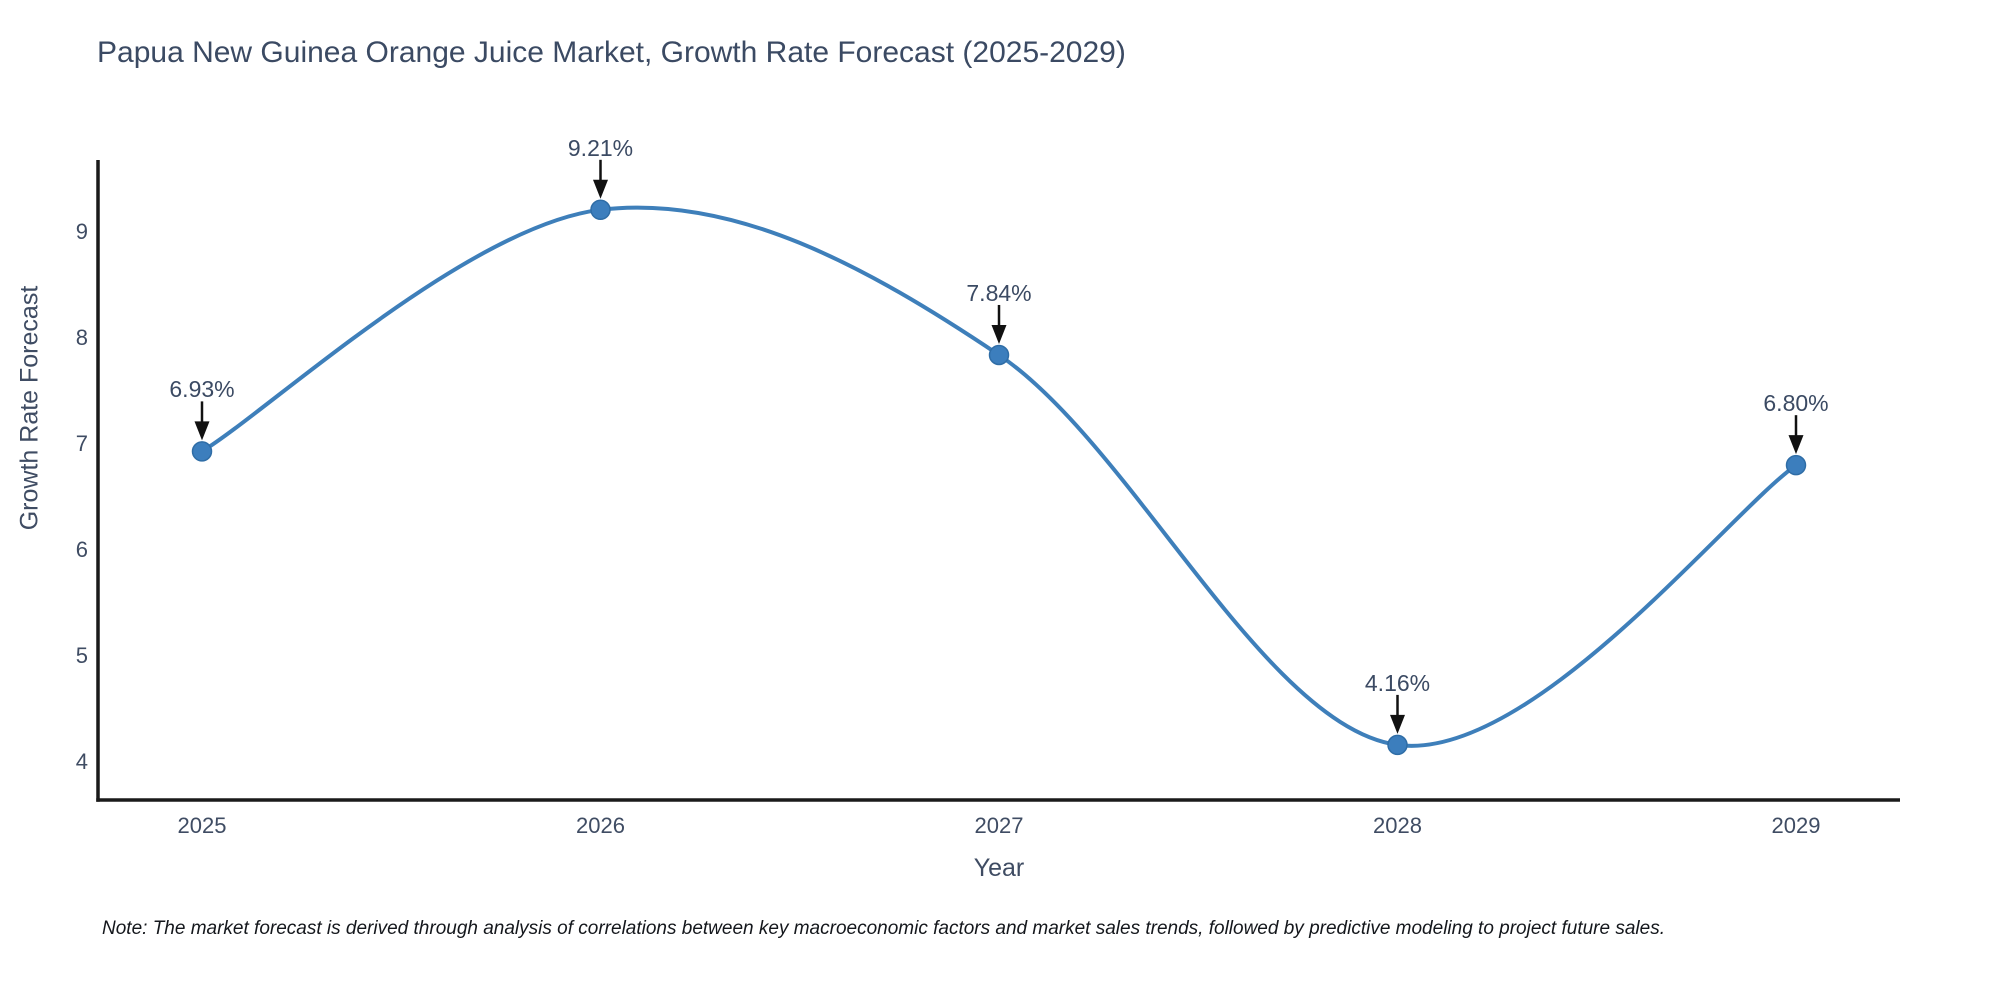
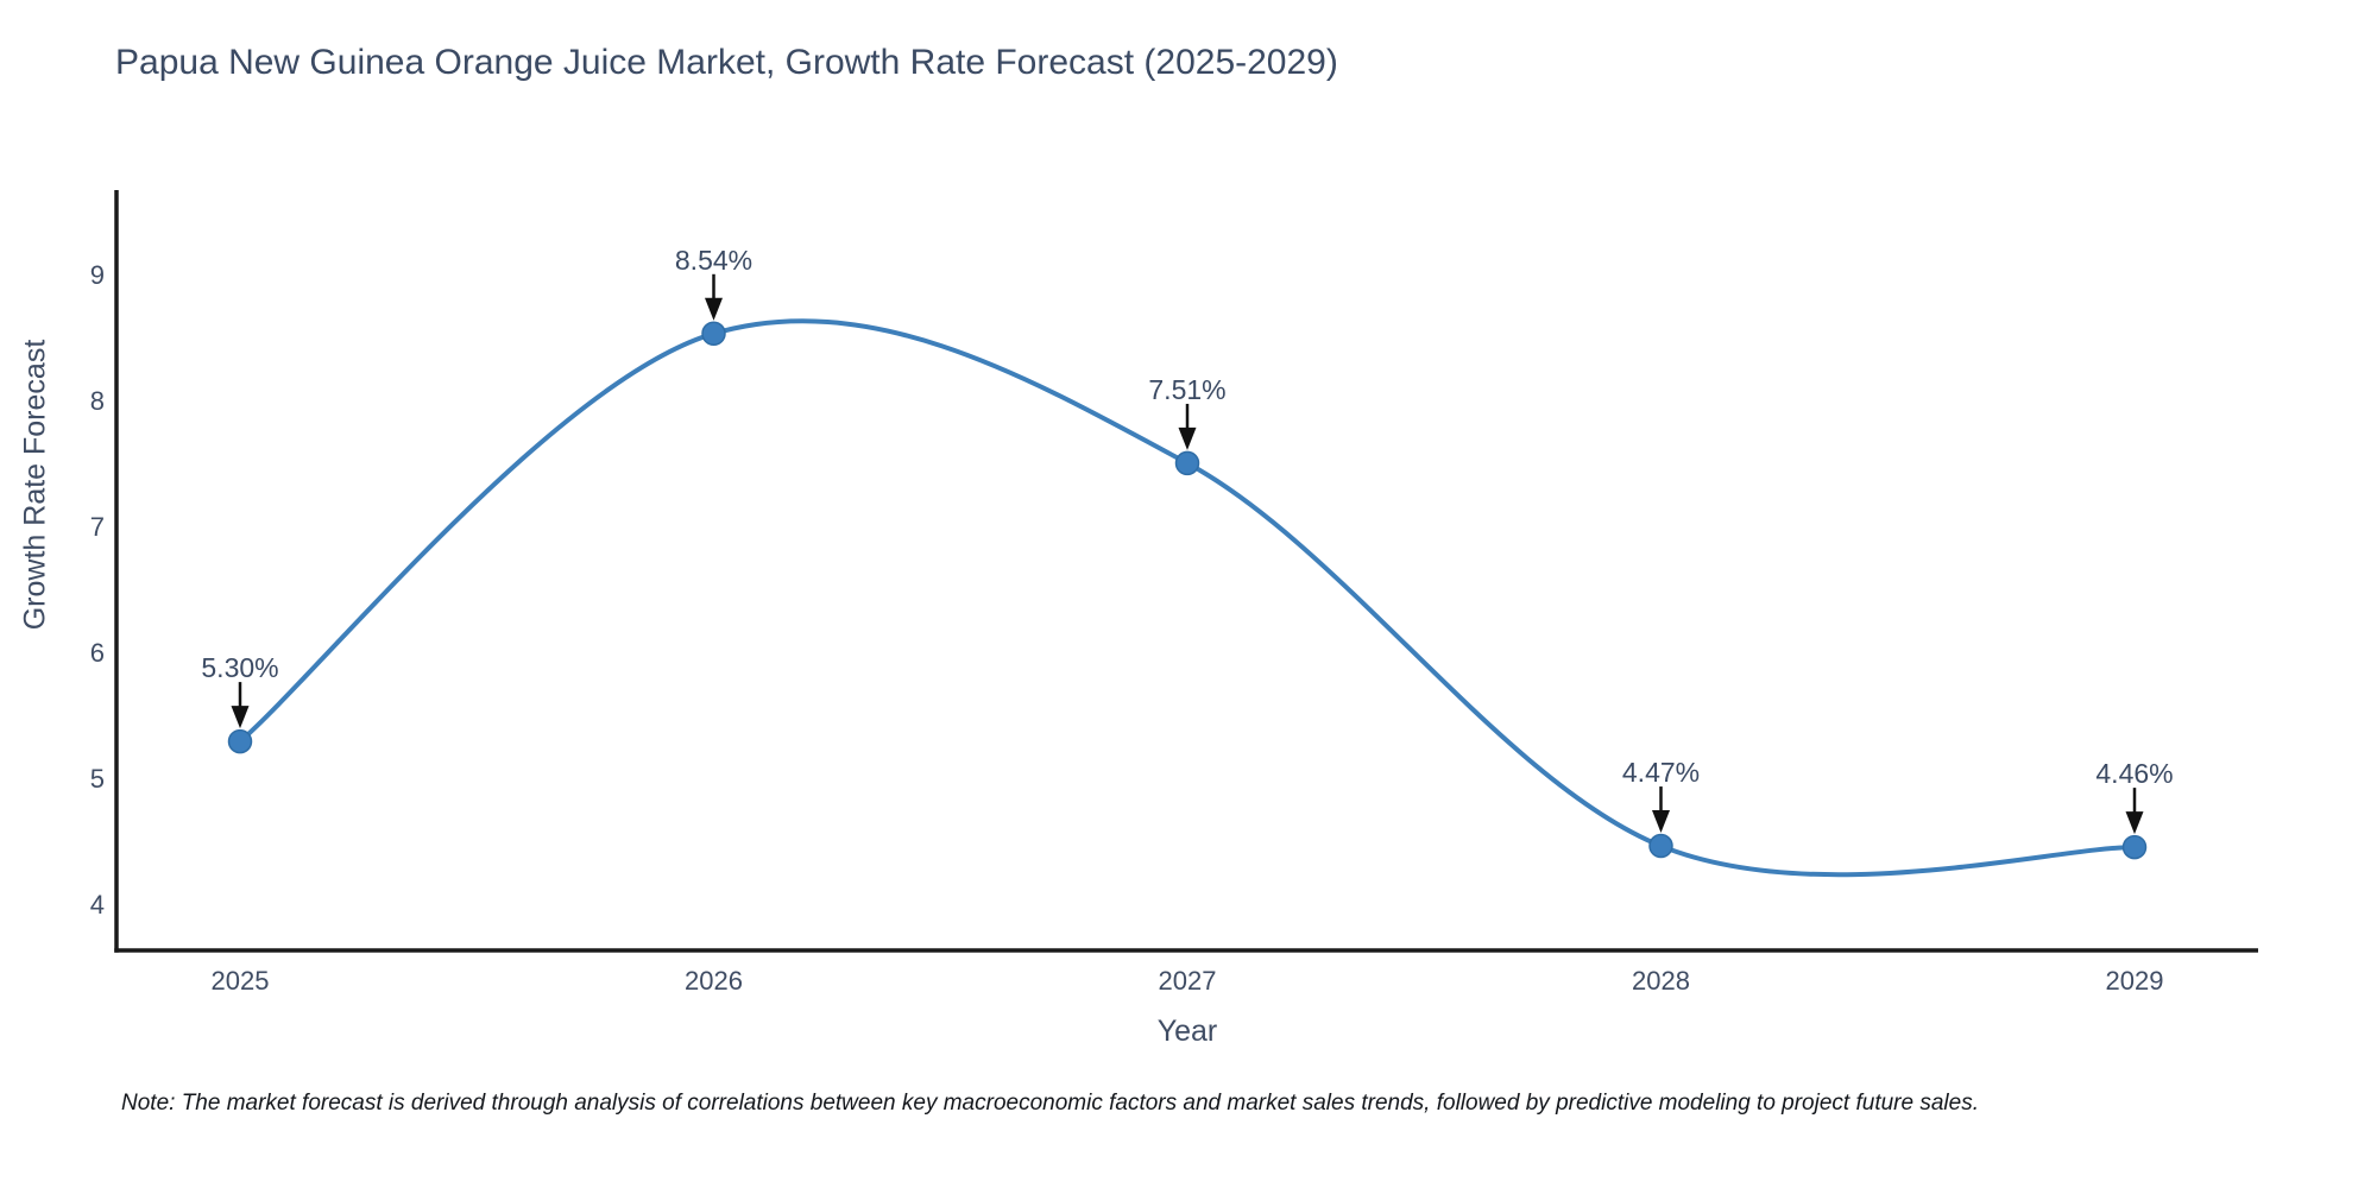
2025: 6.93% -> 5.30%
2026: 9.21% -> 8.54%
2027: 7.84% -> 7.51%
2028: 4.16% -> 4.47%
2029: 6.80% -> 4.46%
